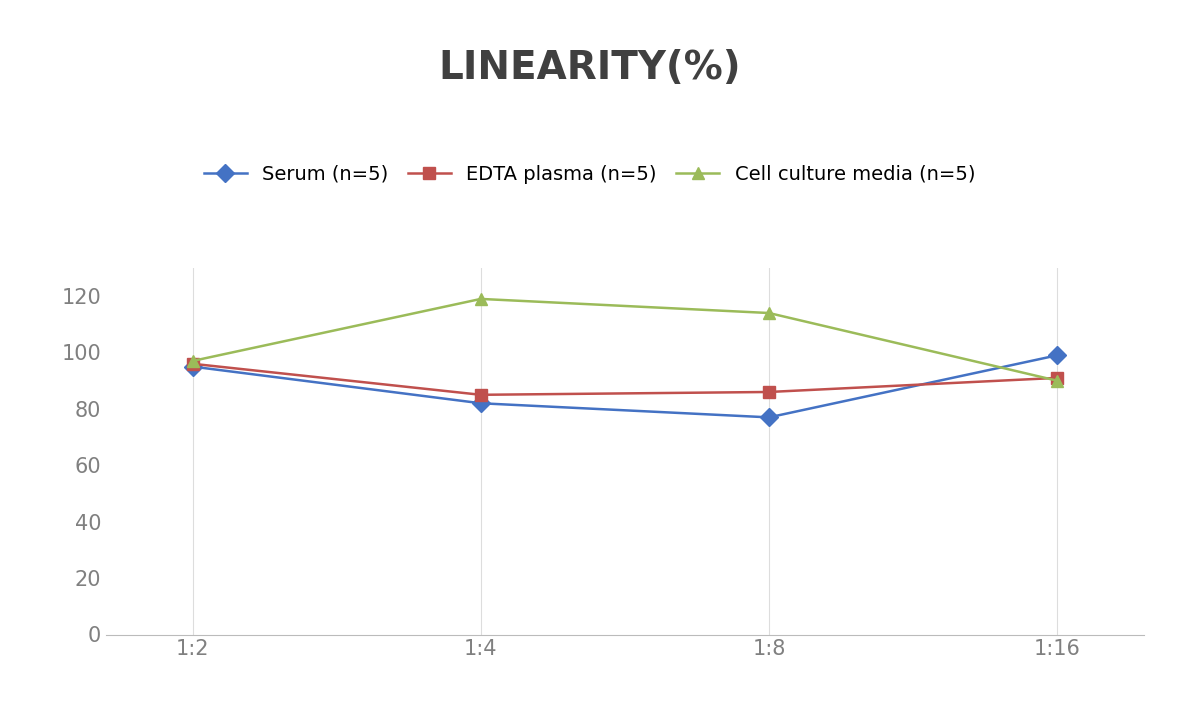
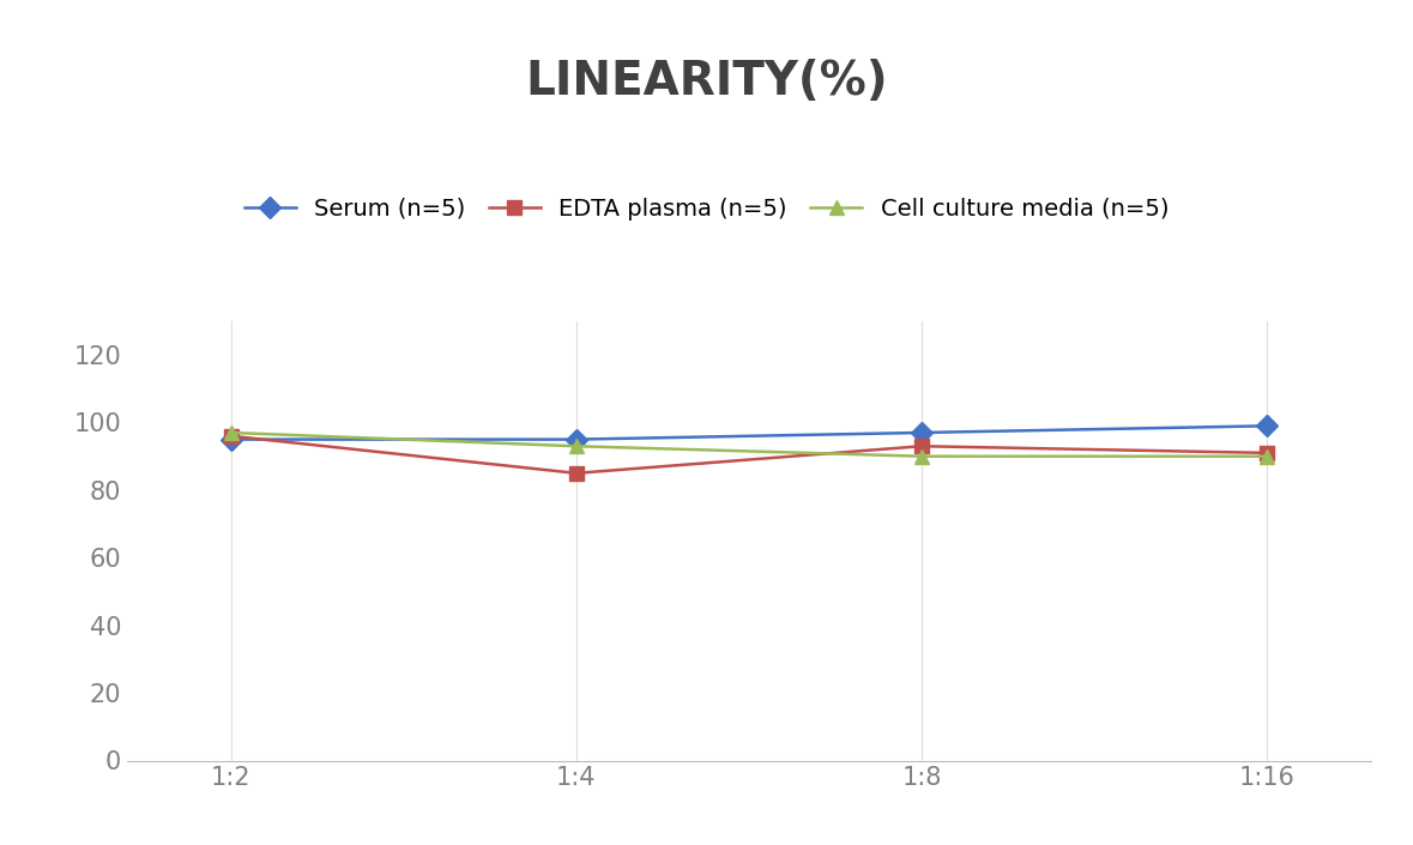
Serum (n=5)/1:4: 82 -> 95
Cell culture media (n=5)/1:4: 119 -> 93
Serum (n=5)/1:8: 77 -> 97
EDTA plasma (n=5)/1:8: 86 -> 93
Cell culture media (n=5)/1:8: 114 -> 90
